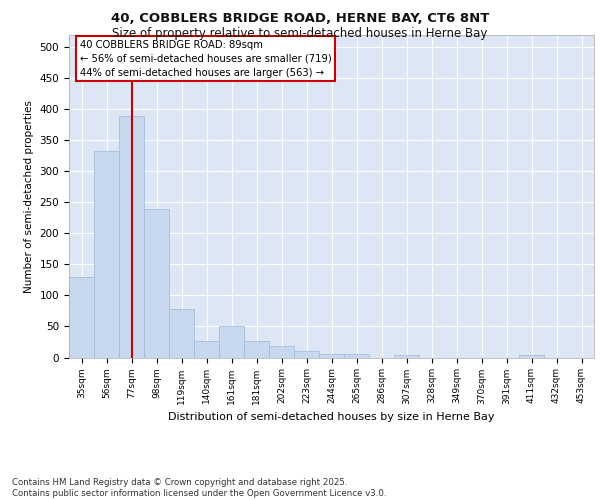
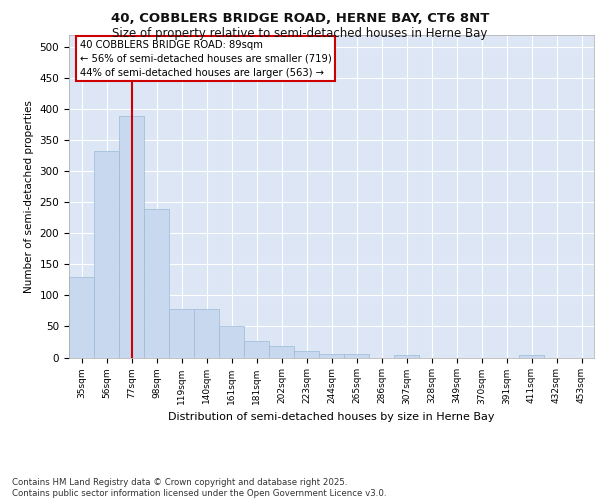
140sqm: 26 -> 78
